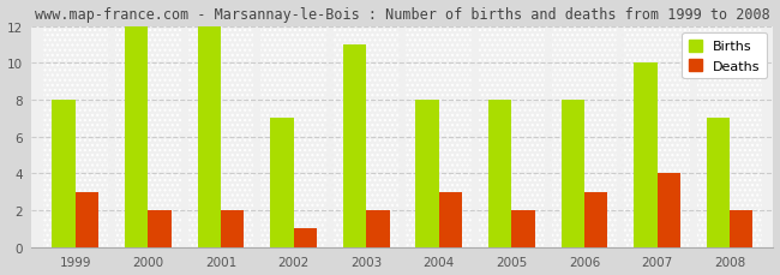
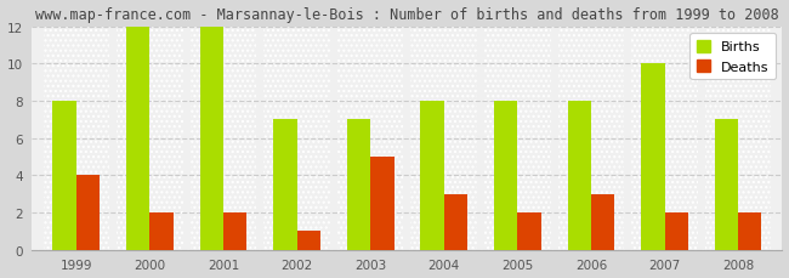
Deaths/1999: 3 -> 4
Births/2003: 11 -> 7
Deaths/2003: 2 -> 5
Deaths/2007: 4 -> 2
